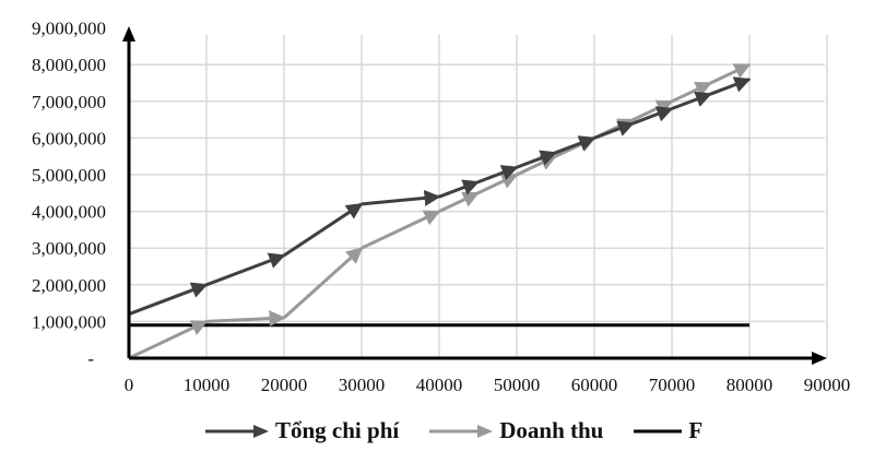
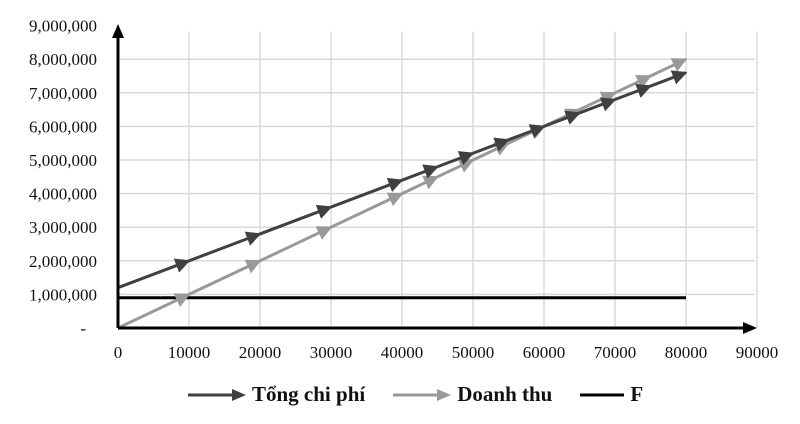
Doanh thu/20000: 1100000 -> 2000000
Tổng chi phí/30000: 4200000 -> 3600000
